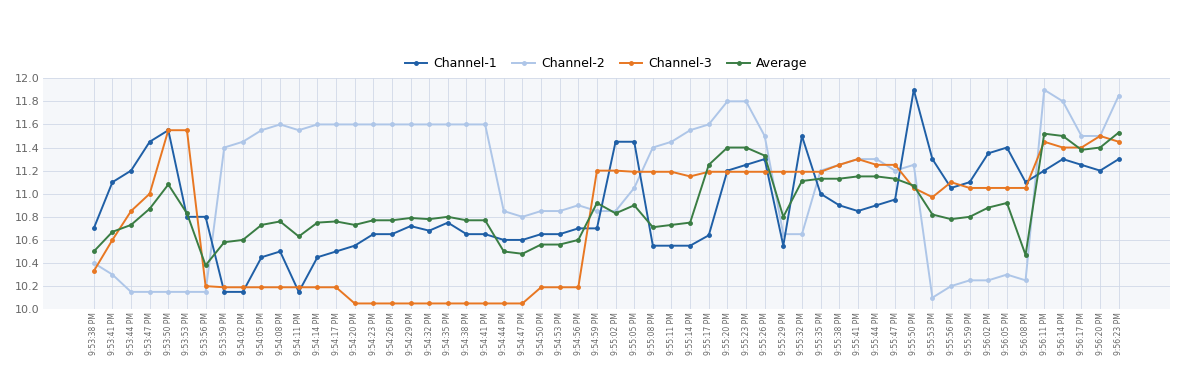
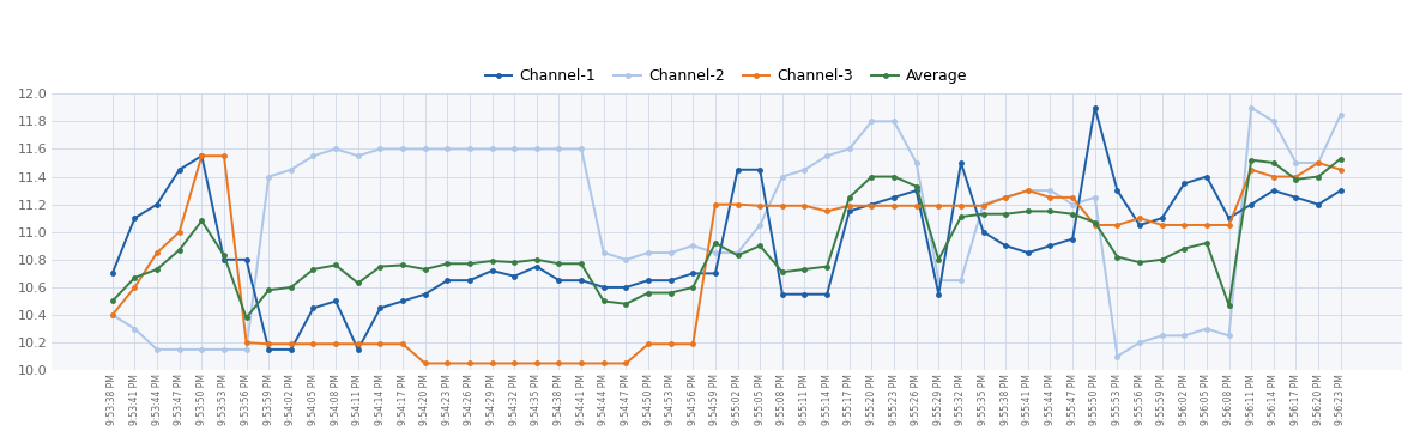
Channel-3/9:53:38 PM: 10.33 -> 10.40
Channel-1/9:55:17 PM: 10.64 -> 11.15
Channel-3/9:55:53 PM: 10.97 -> 11.05
